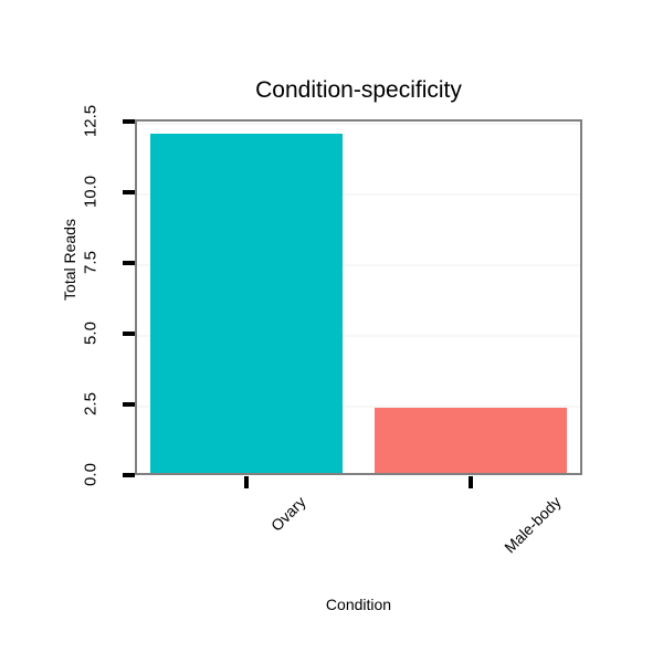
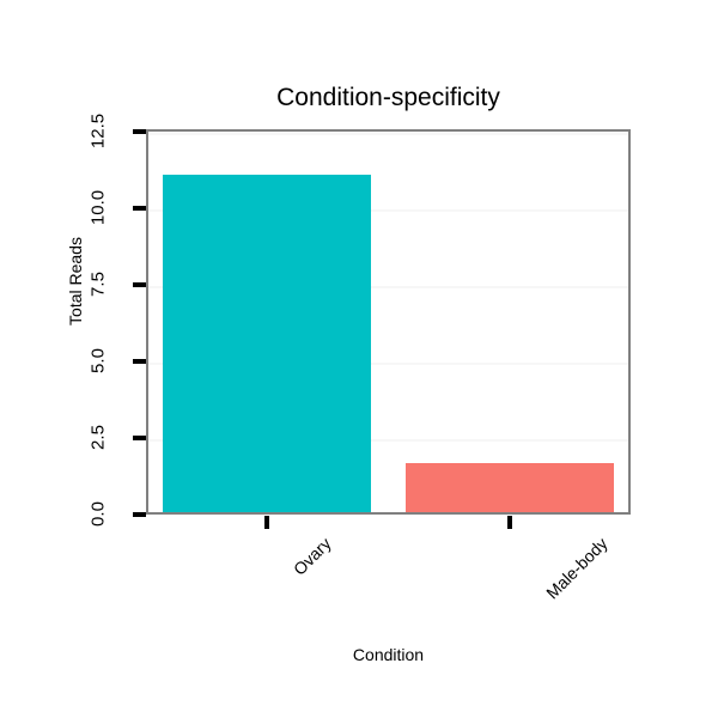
Ovary: 12.0 -> 11.0
Male-body: 2.3 -> 1.6
